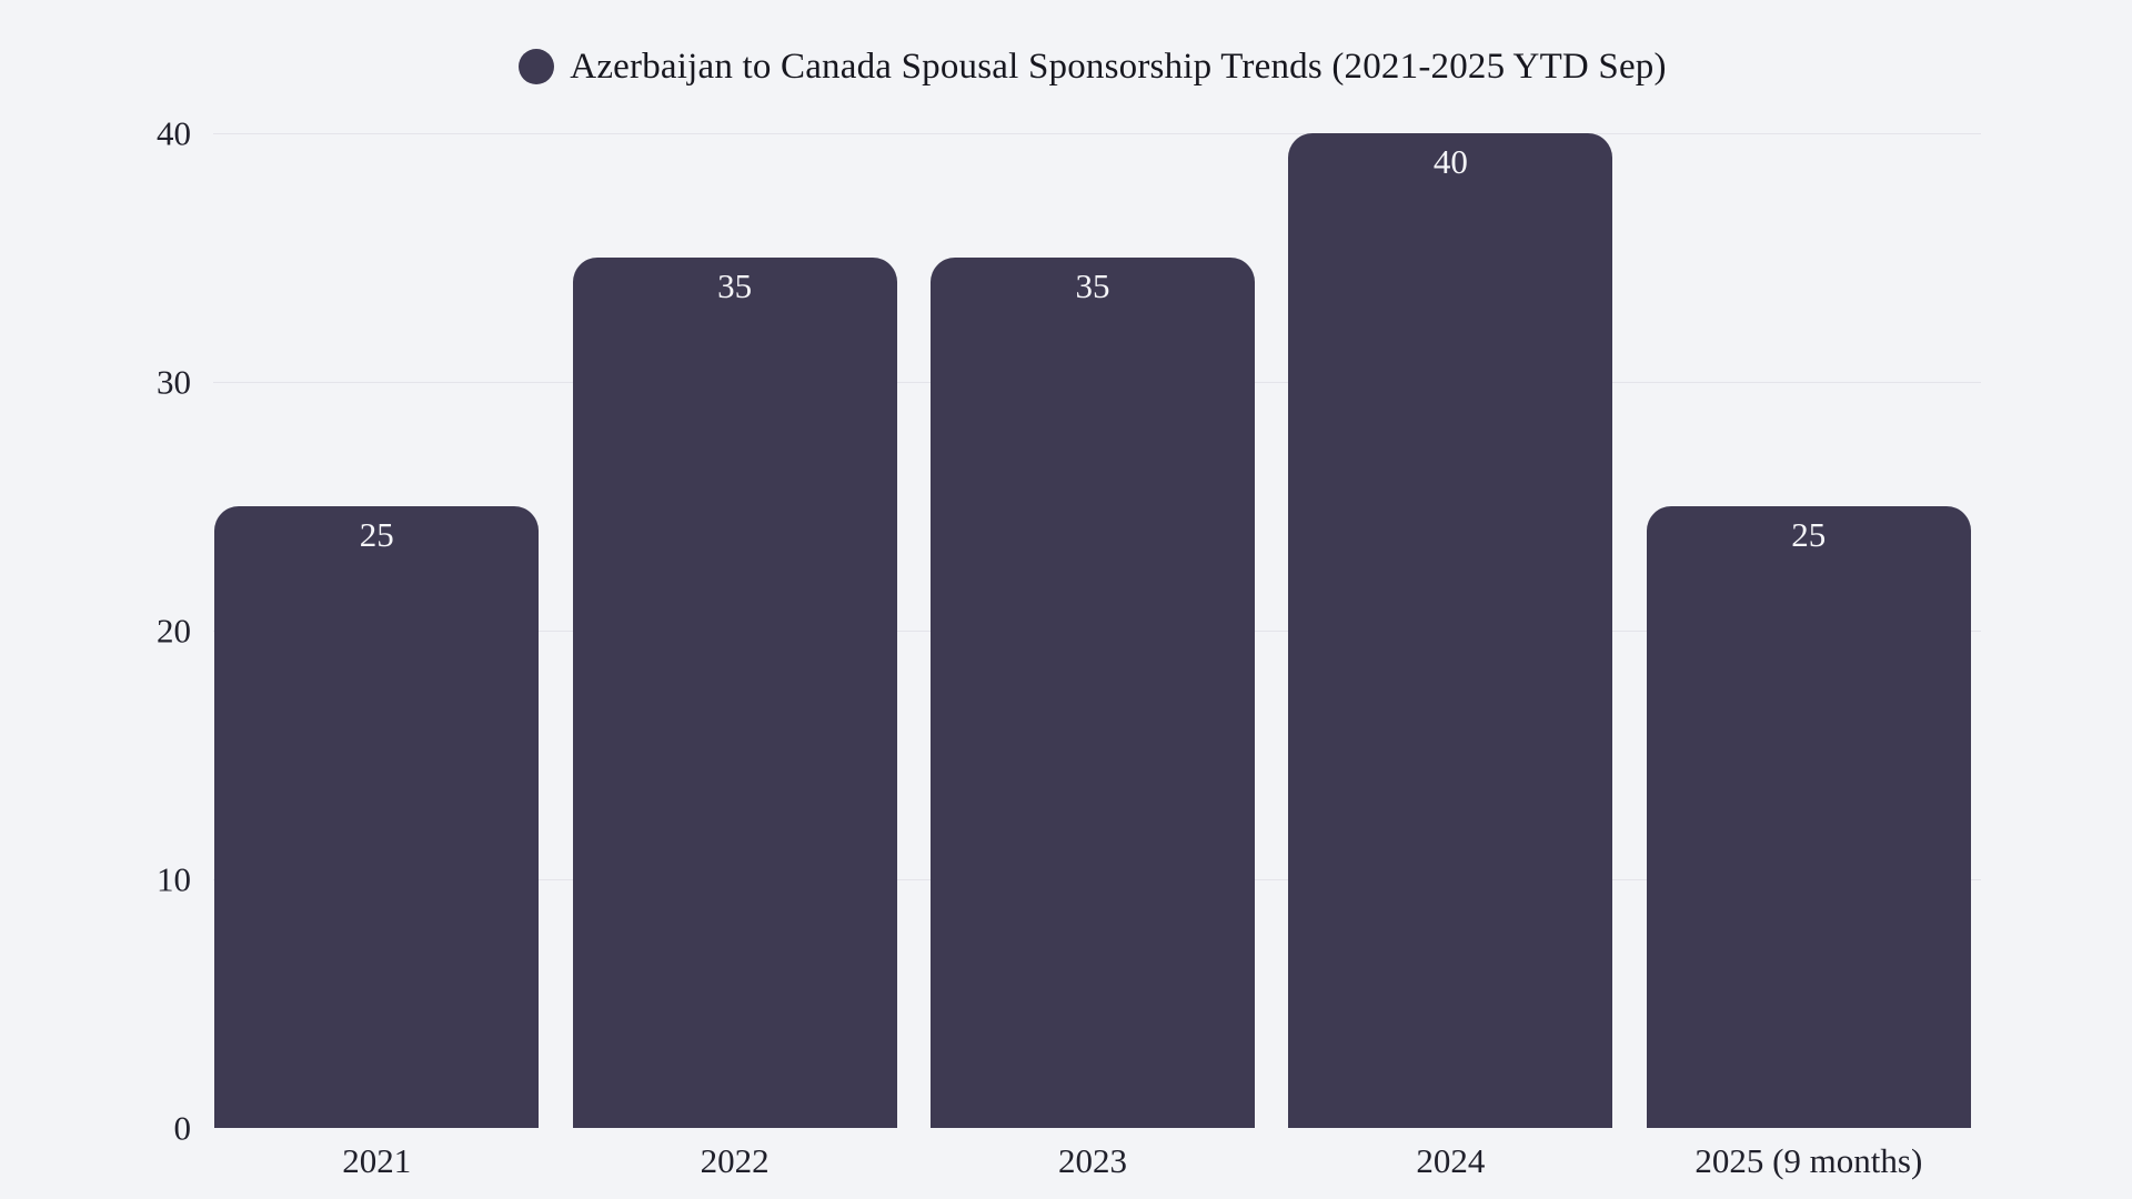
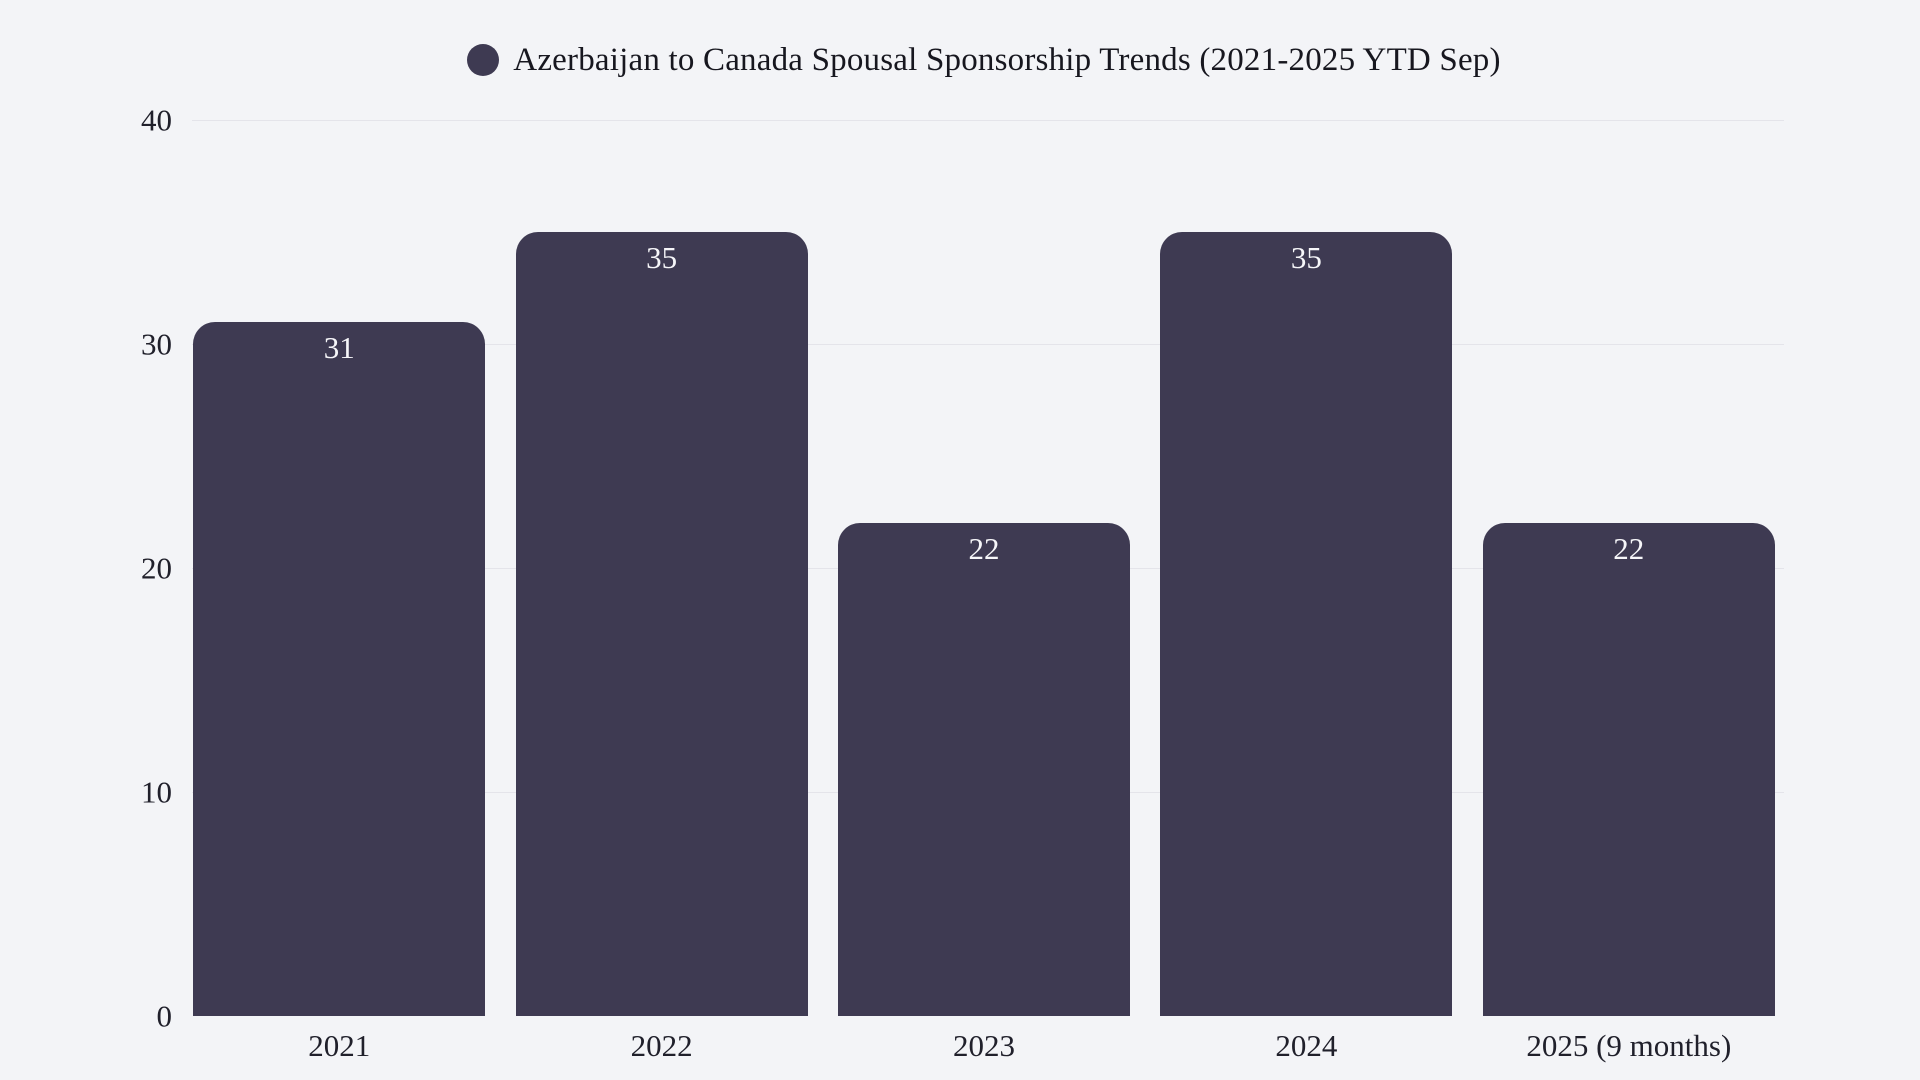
2021: 25 -> 31
2023: 35 -> 22
2024: 40 -> 35
2025 (9 months): 25 -> 22
